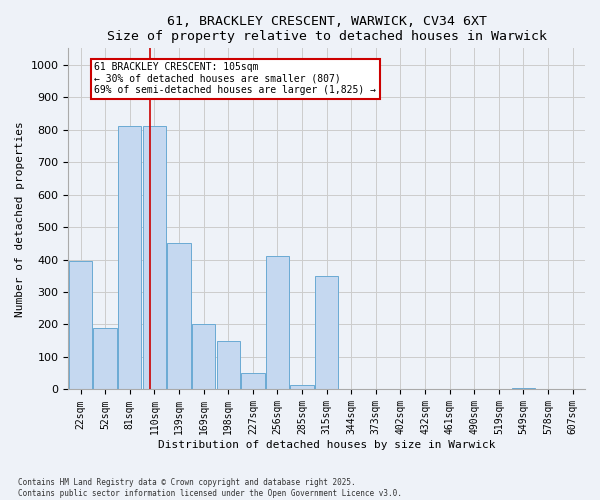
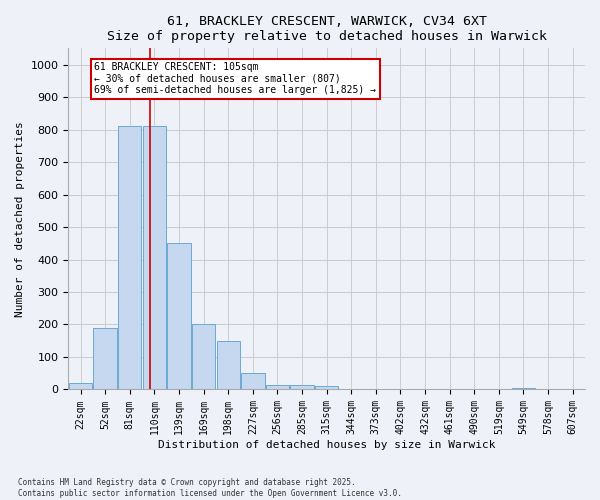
22sqm: 395 -> 20
256sqm: 410 -> 15
315sqm: 350 -> 10
